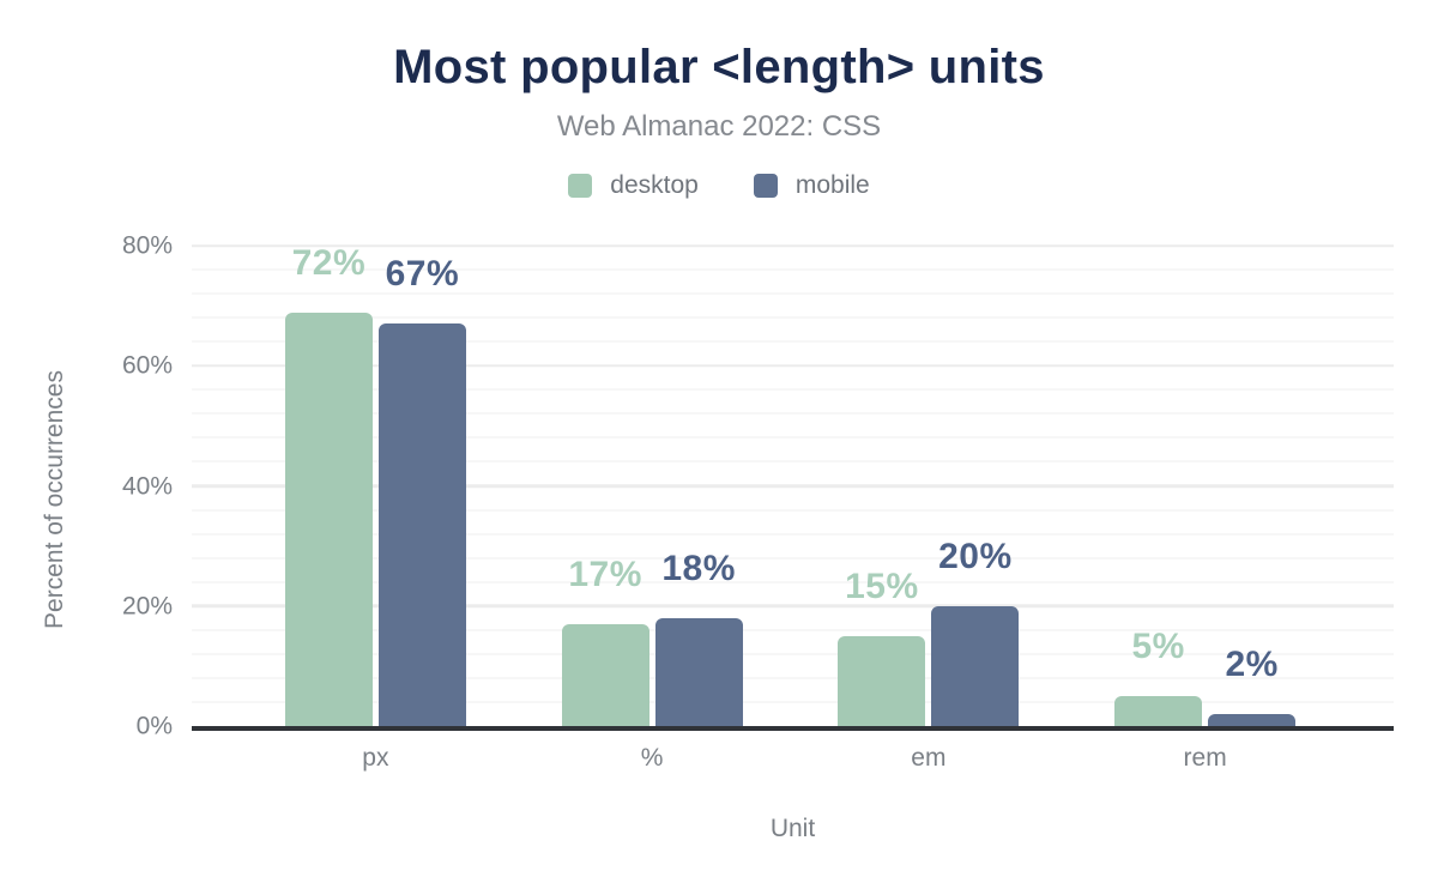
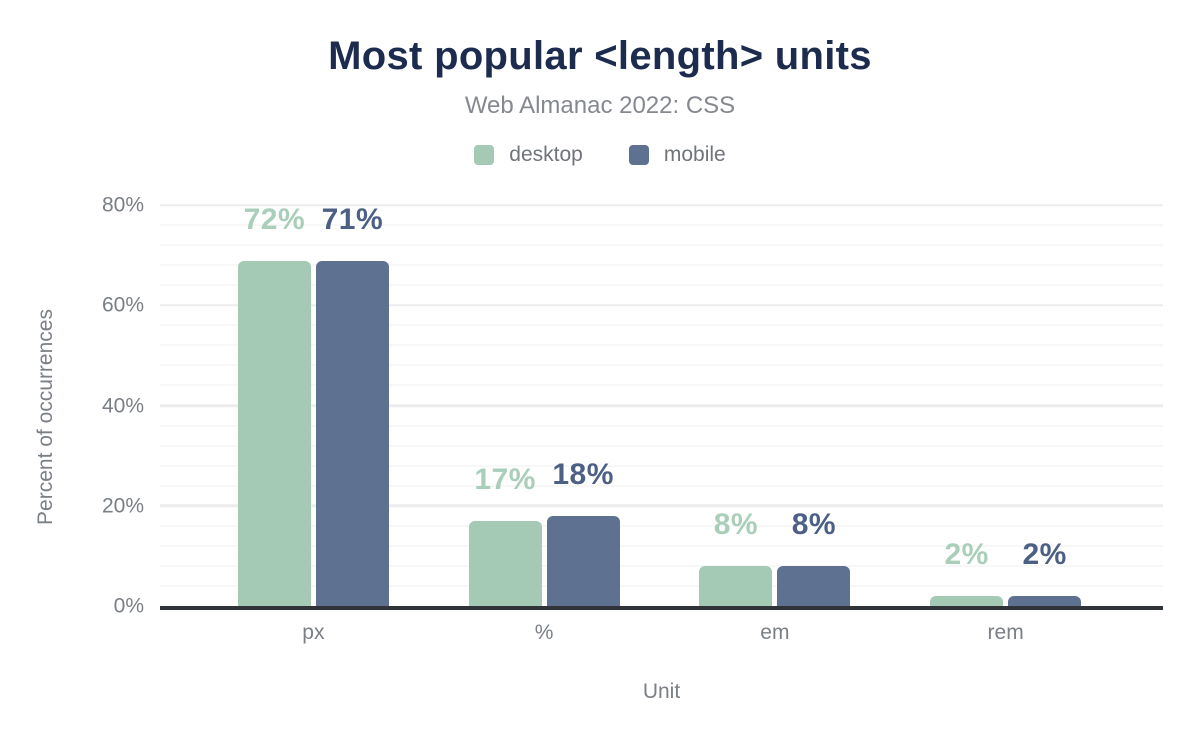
mobile/px: 67% -> 71%
desktop/em: 15% -> 8%
mobile/em: 20% -> 8%
desktop/rem: 5% -> 2%
